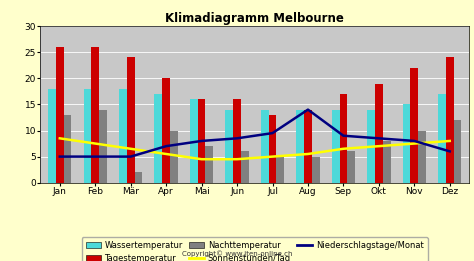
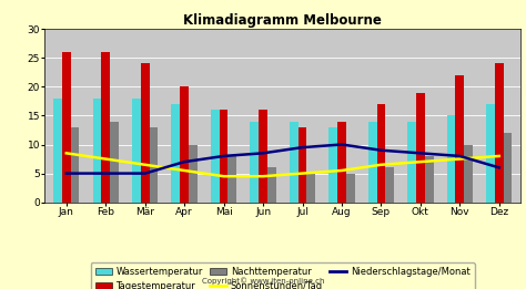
Nachttemperatur/Mär: 2 -> 13
Nachttemperatur/Mai: 7 -> 8
Wassertemperatur/Aug: 14 -> 13
Niederschlagstage/Monat/Aug: 14.0 -> 10.0
